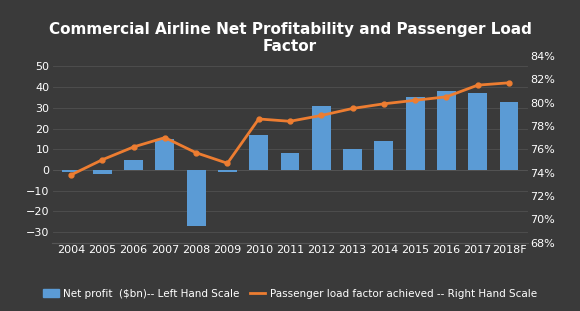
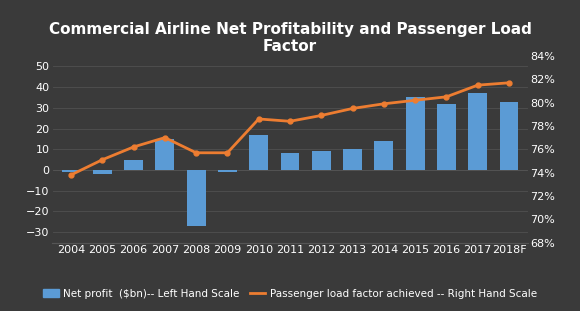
Passenger load factor achieved -- Right Hand Scale/2009: 74.8% -> 75.7%
Net profit ($bn)-- Left Hand Scale/2012: 31 -> 9
Net profit ($bn)-- Left Hand Scale/2016: 38 -> 32
